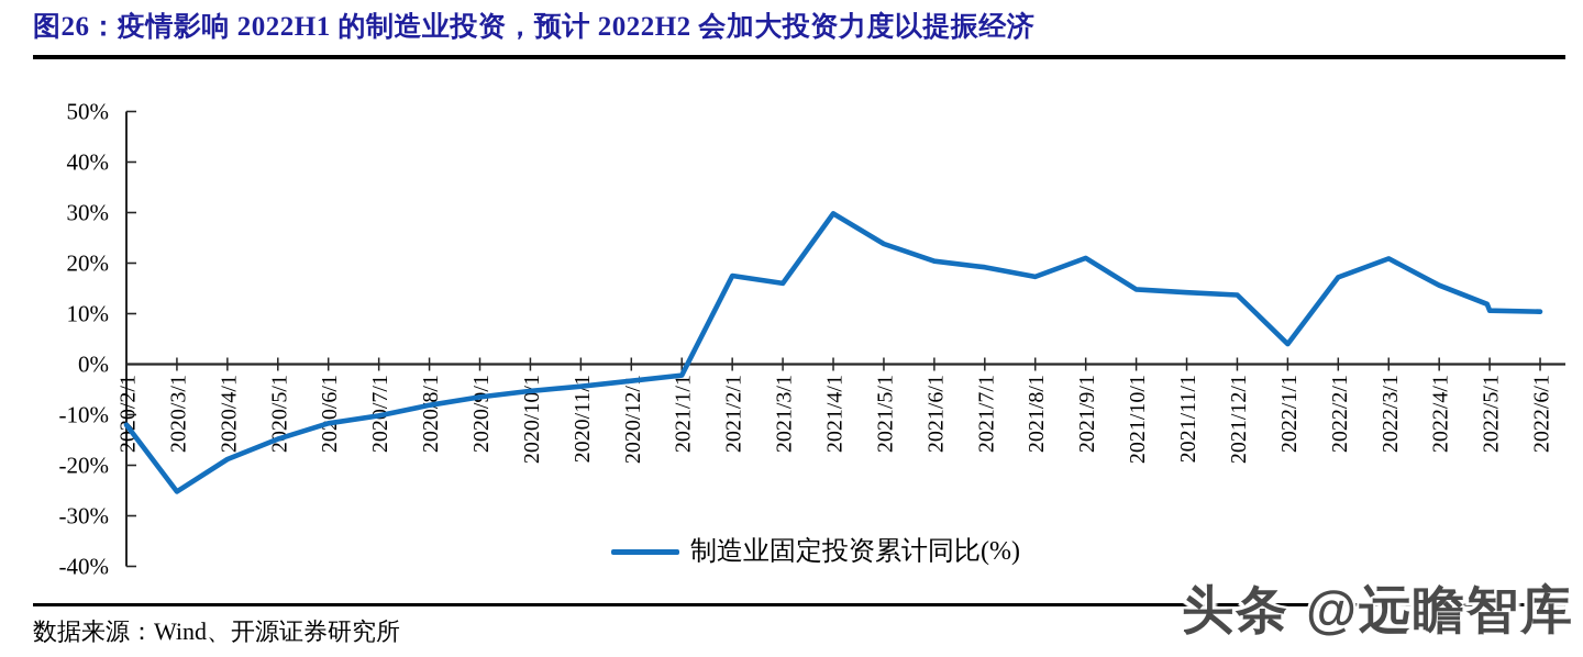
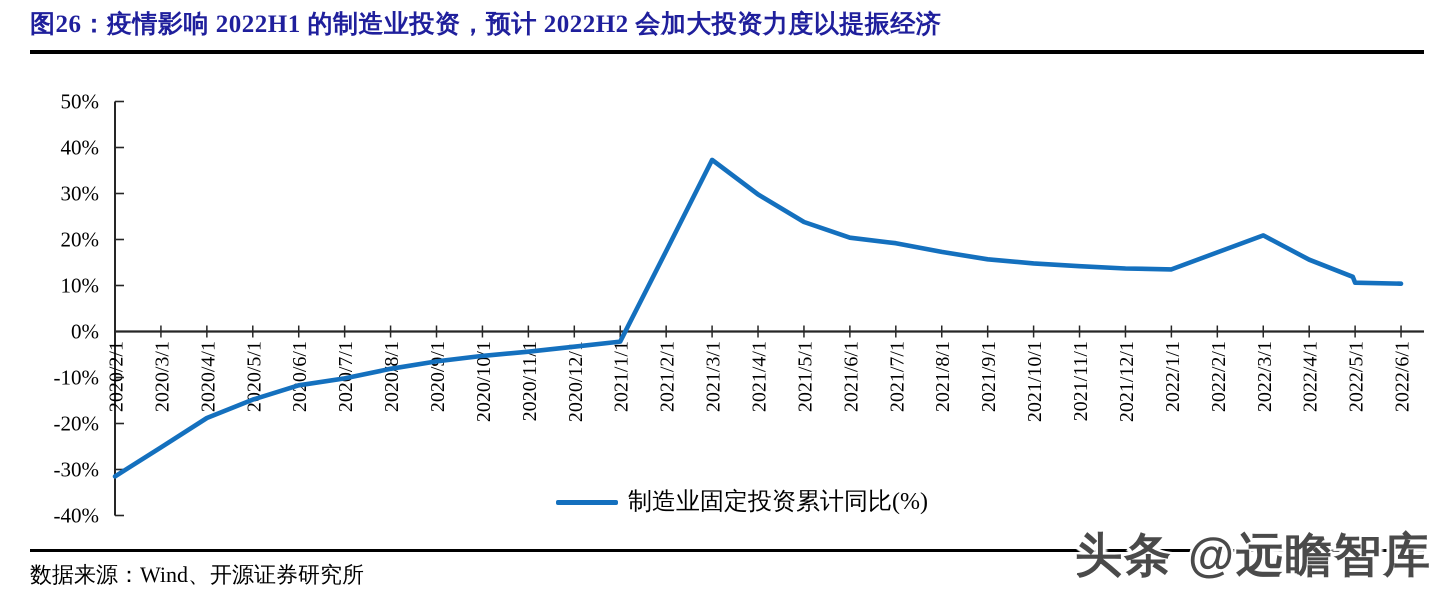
2020/2/1: -12% -> -32%
2021/3/1: 16% -> 37%
2021/9/1: 21% -> 16%
2022/1/1: 4% -> 14%
